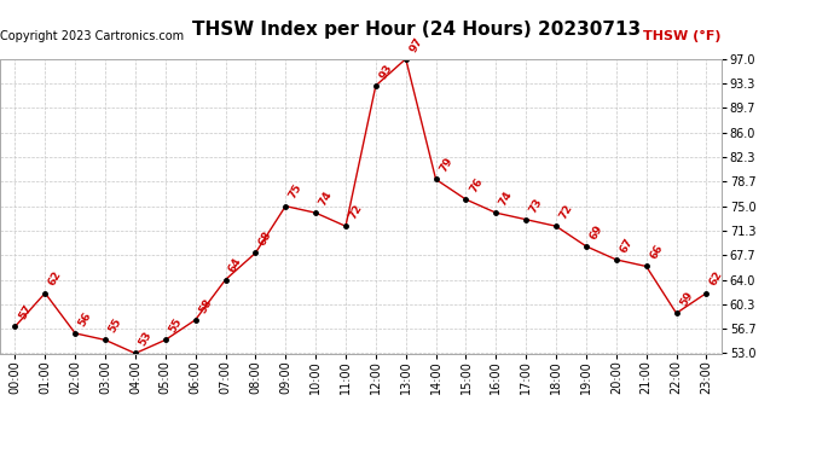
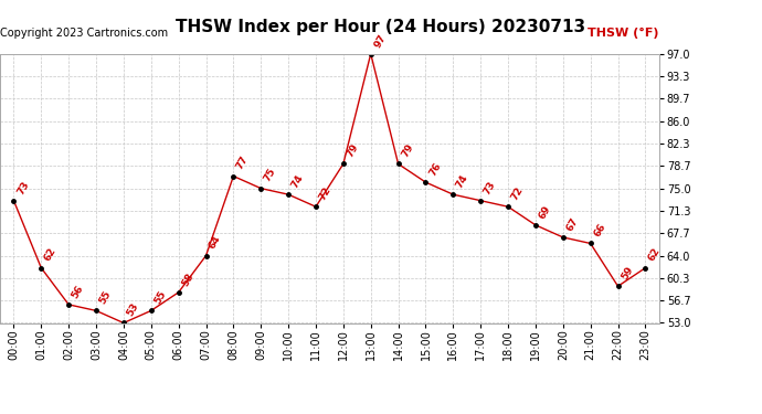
00:00: 57 -> 73
08:00: 68 -> 77
12:00: 93 -> 79
